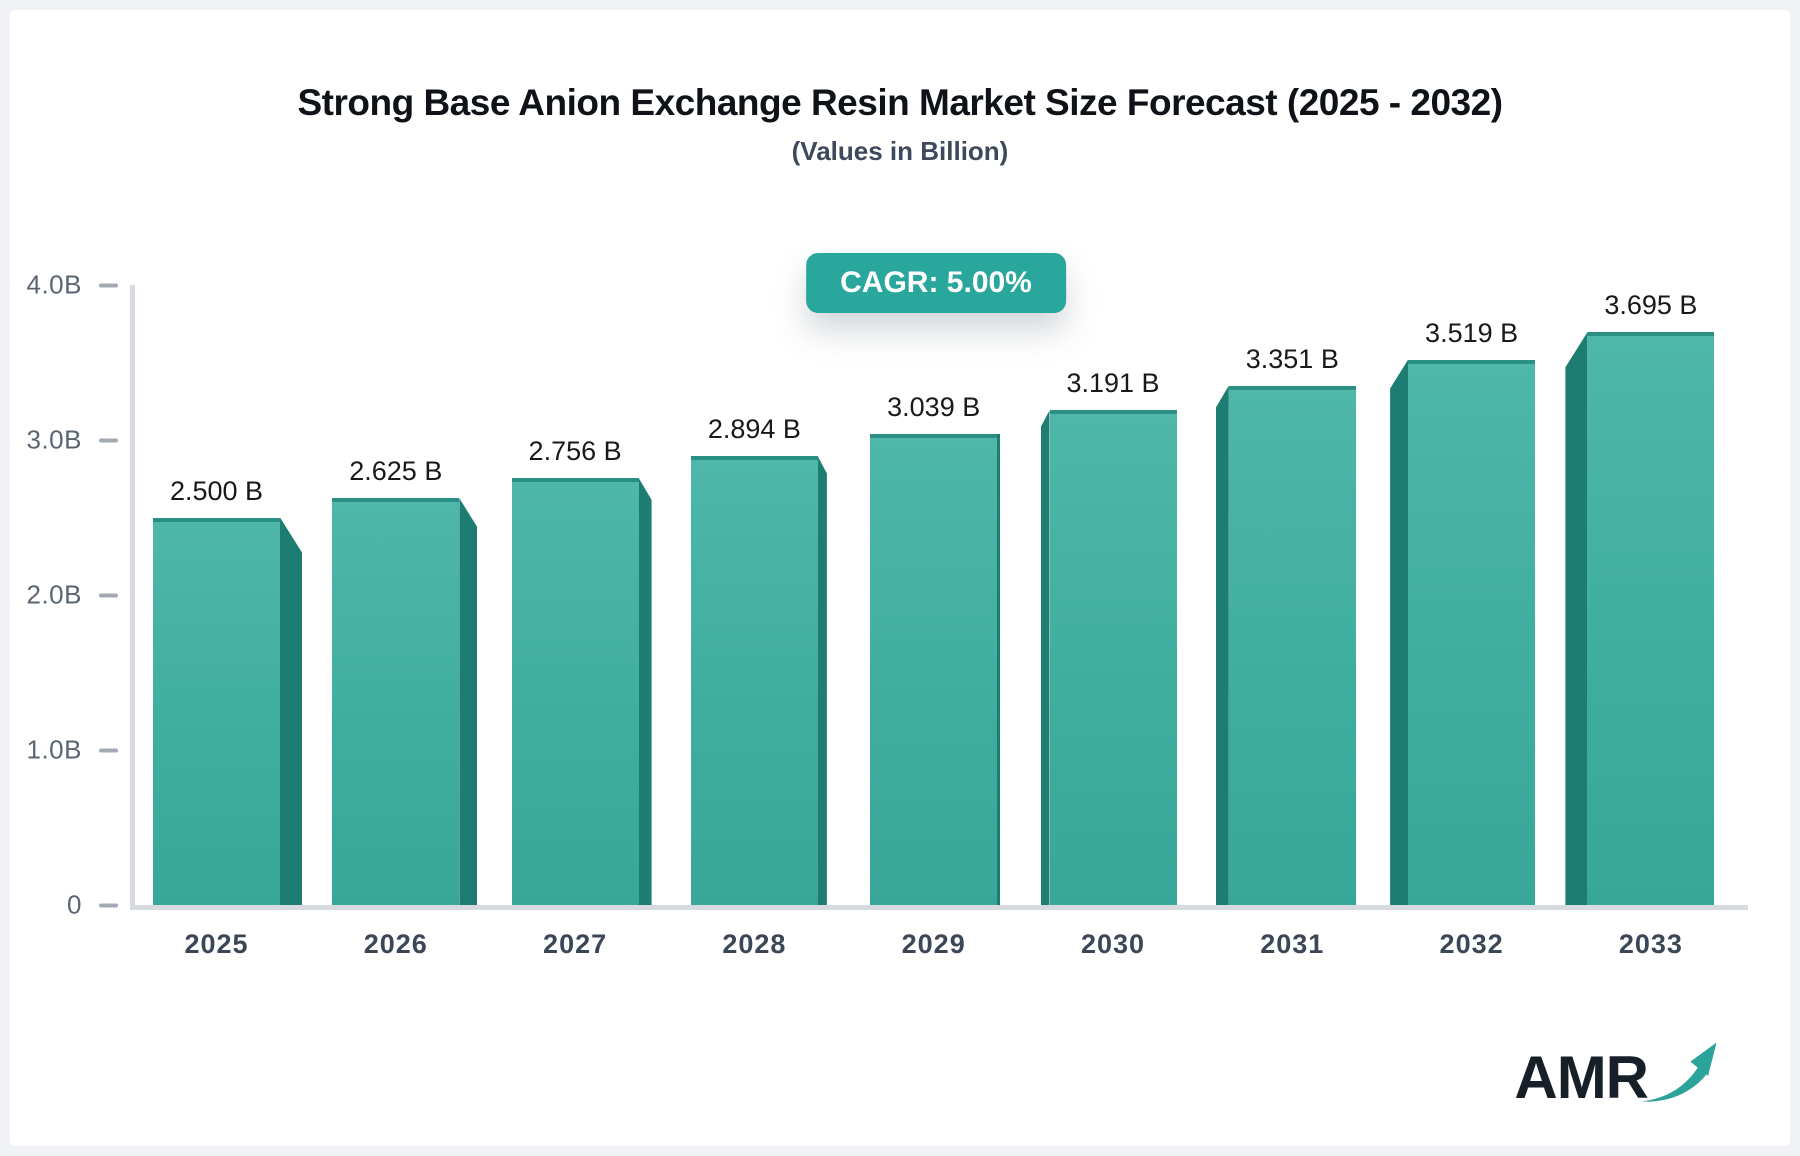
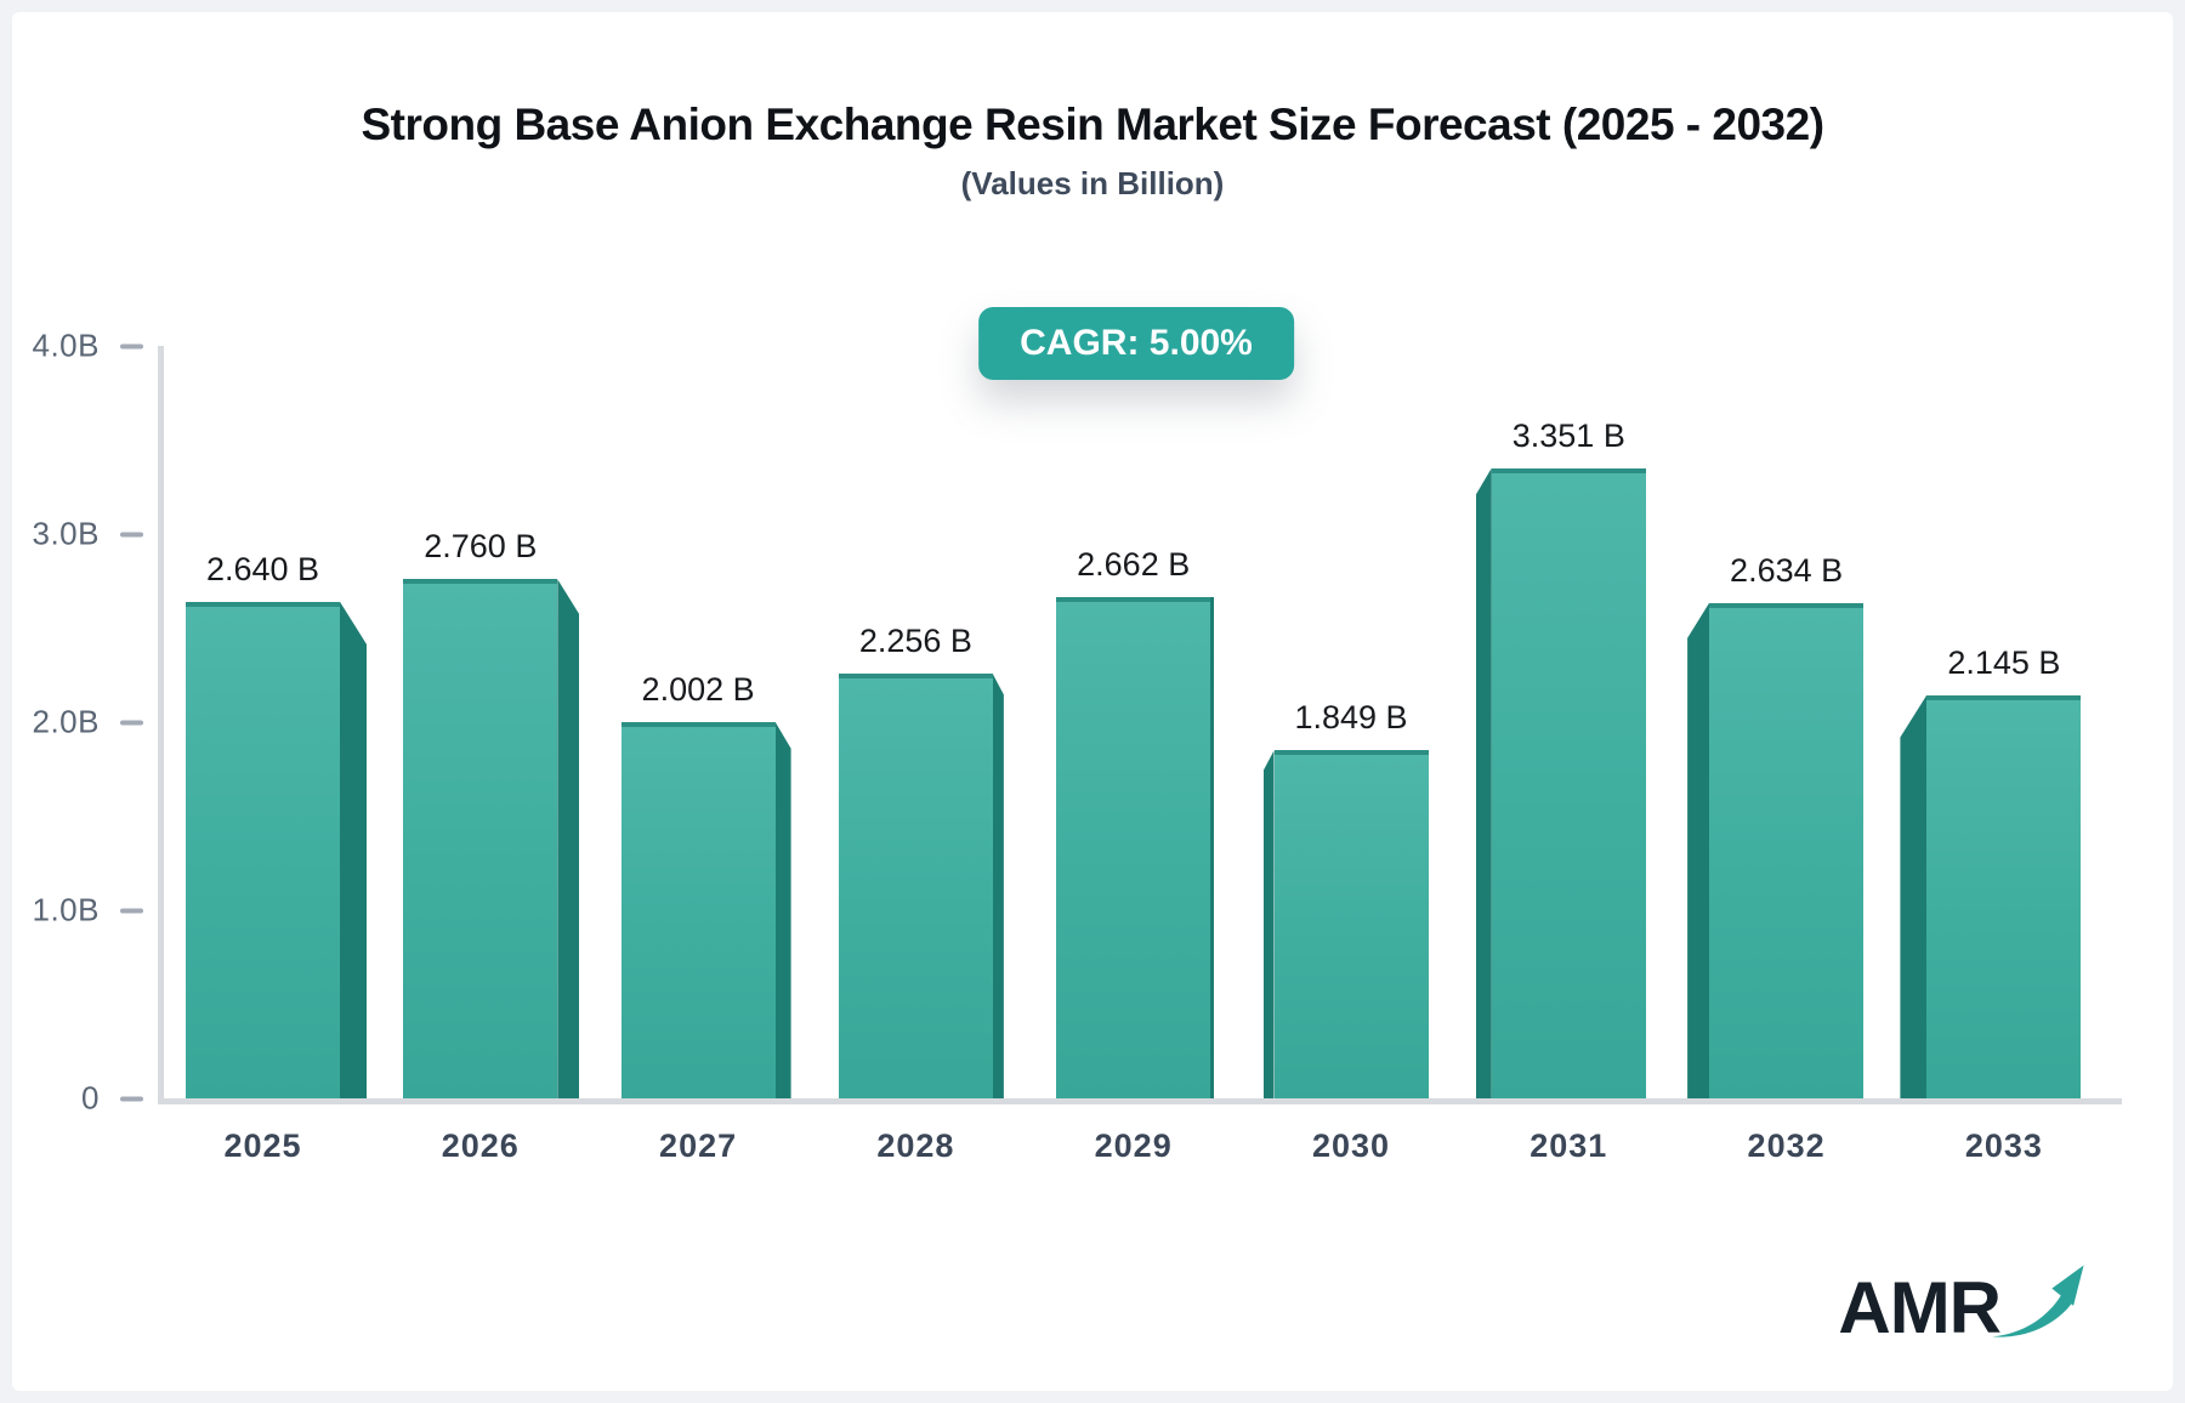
2025: 2.500 -> 2.640
2026: 2.625 -> 2.760
2027: 2.756 -> 2.002
2028: 2.894 -> 2.256
2029: 3.039 -> 2.662
2030: 3.191 -> 1.849
2032: 3.519 -> 2.634
2033: 3.695 -> 2.145
